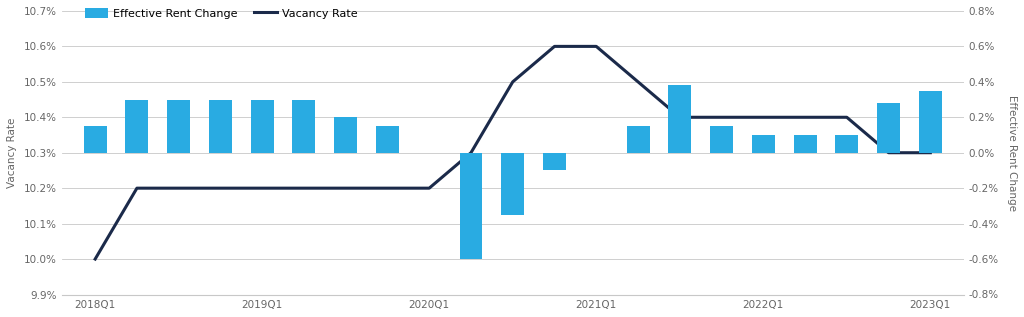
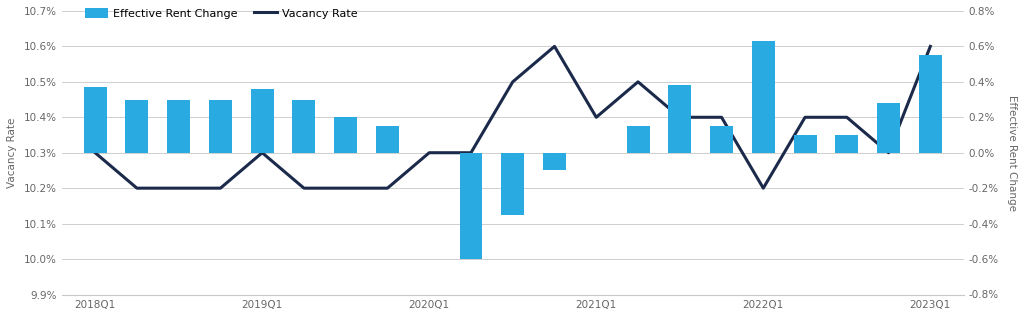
Vacancy Rate/2018Q1: 10.0% -> 10.3%
Effective Rent Change/2018Q1: 0.15% -> 0.37%
Vacancy Rate/2019Q1: 10.2% -> 10.3%
Effective Rent Change/2019Q1: 0.30% -> 0.36%
Vacancy Rate/2020Q1: 10.2% -> 10.3%
Vacancy Rate/2021Q1: 10.6% -> 10.4%
Vacancy Rate/2022Q1: 10.4% -> 10.2%
Effective Rent Change/2022Q1: 0.10% -> 0.63%
Vacancy Rate/2023Q1: 10.3% -> 10.6%
Effective Rent Change/2023Q1: 0.35% -> 0.55%
